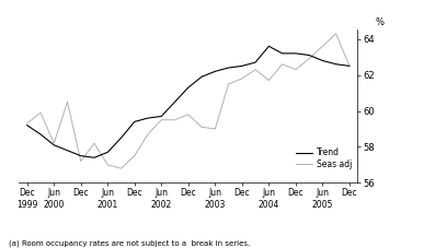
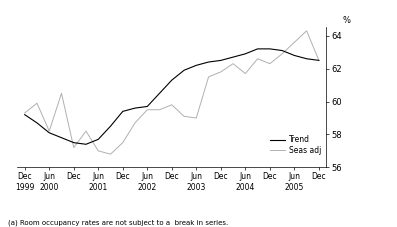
Trend/Jun 2004: 63.6 -> 62.9
